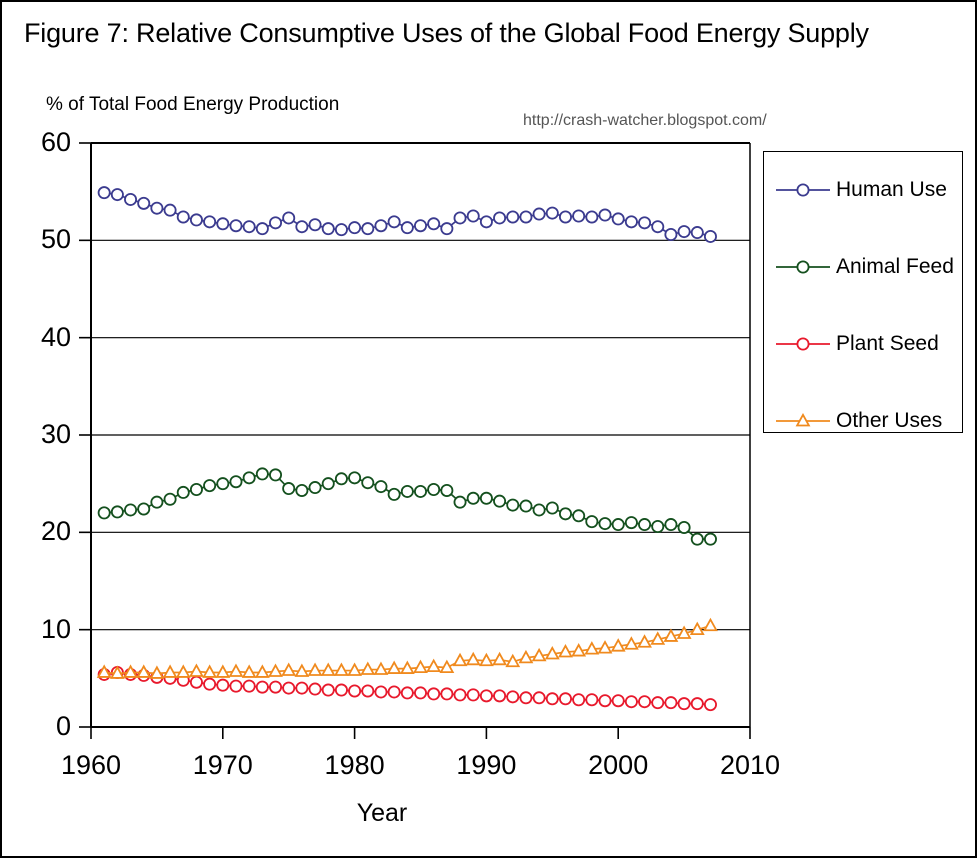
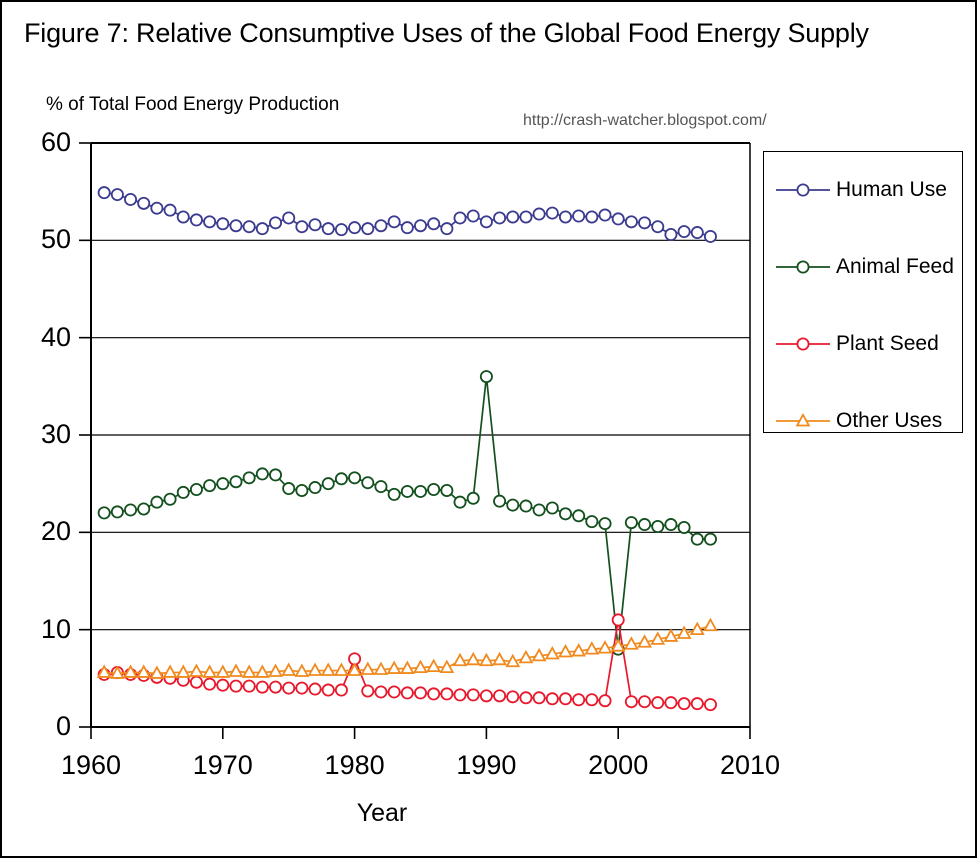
Plant Seed/1980: 4 -> 7
Animal Feed/1990: 24 -> 36
Animal Feed/2000: 21 -> 8
Plant Seed/2000: 3 -> 11
